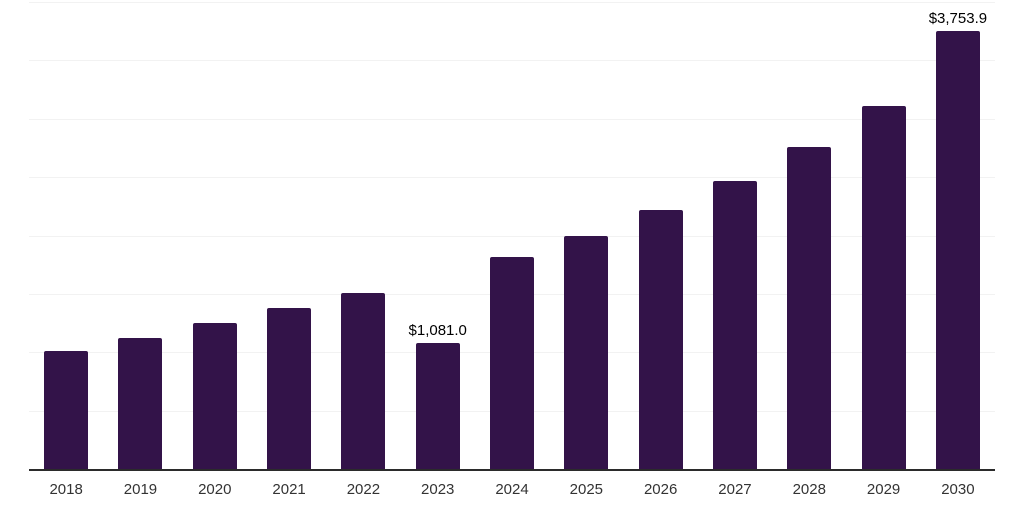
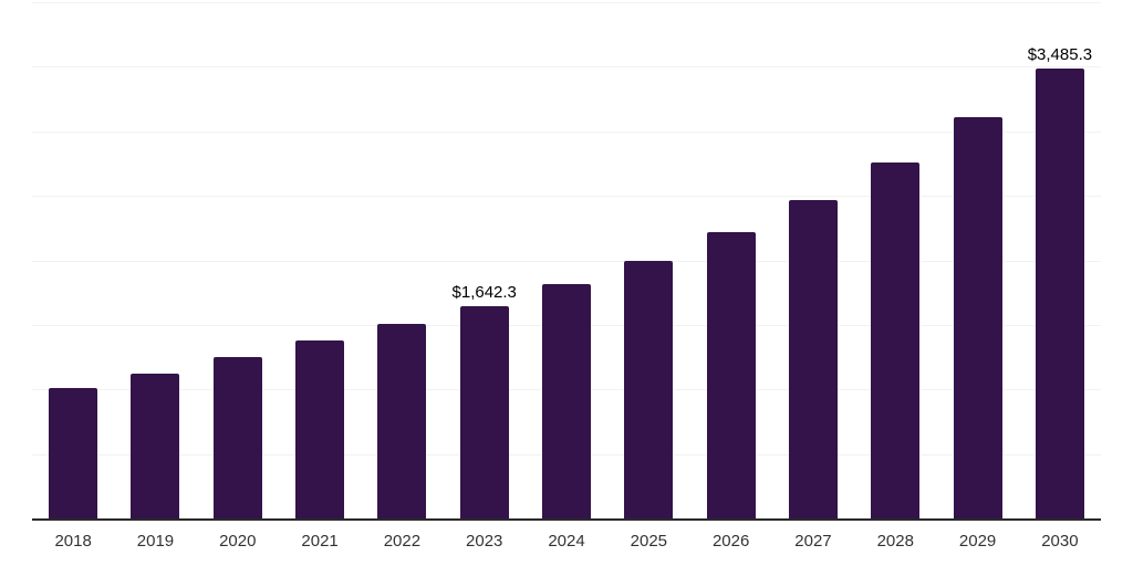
2023: $1,081.0 -> $1,642.3
2030: $3,753.9 -> $3,485.3
